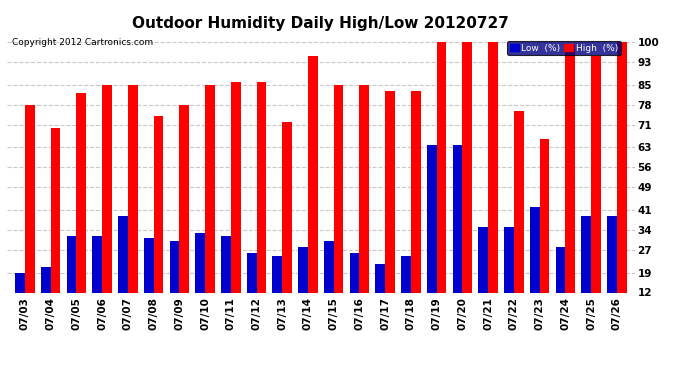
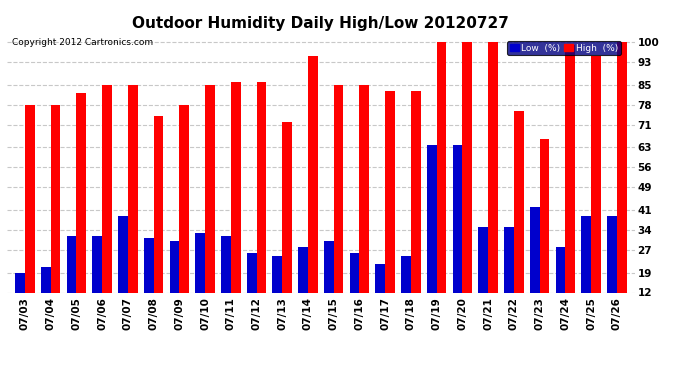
High (%)/07/04: 70 -> 78
